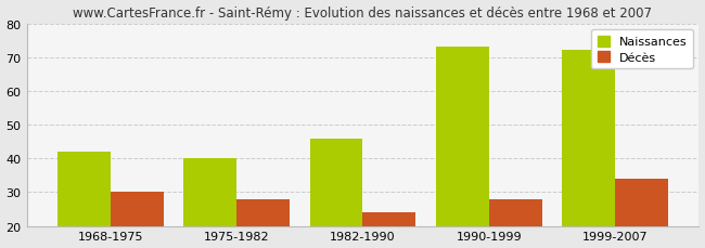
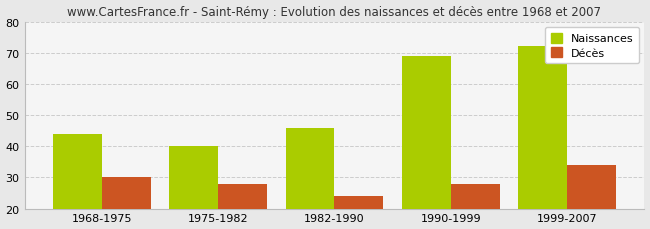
Naissances/1968-1975: 42 -> 44
Naissances/1990-1999: 73 -> 69
